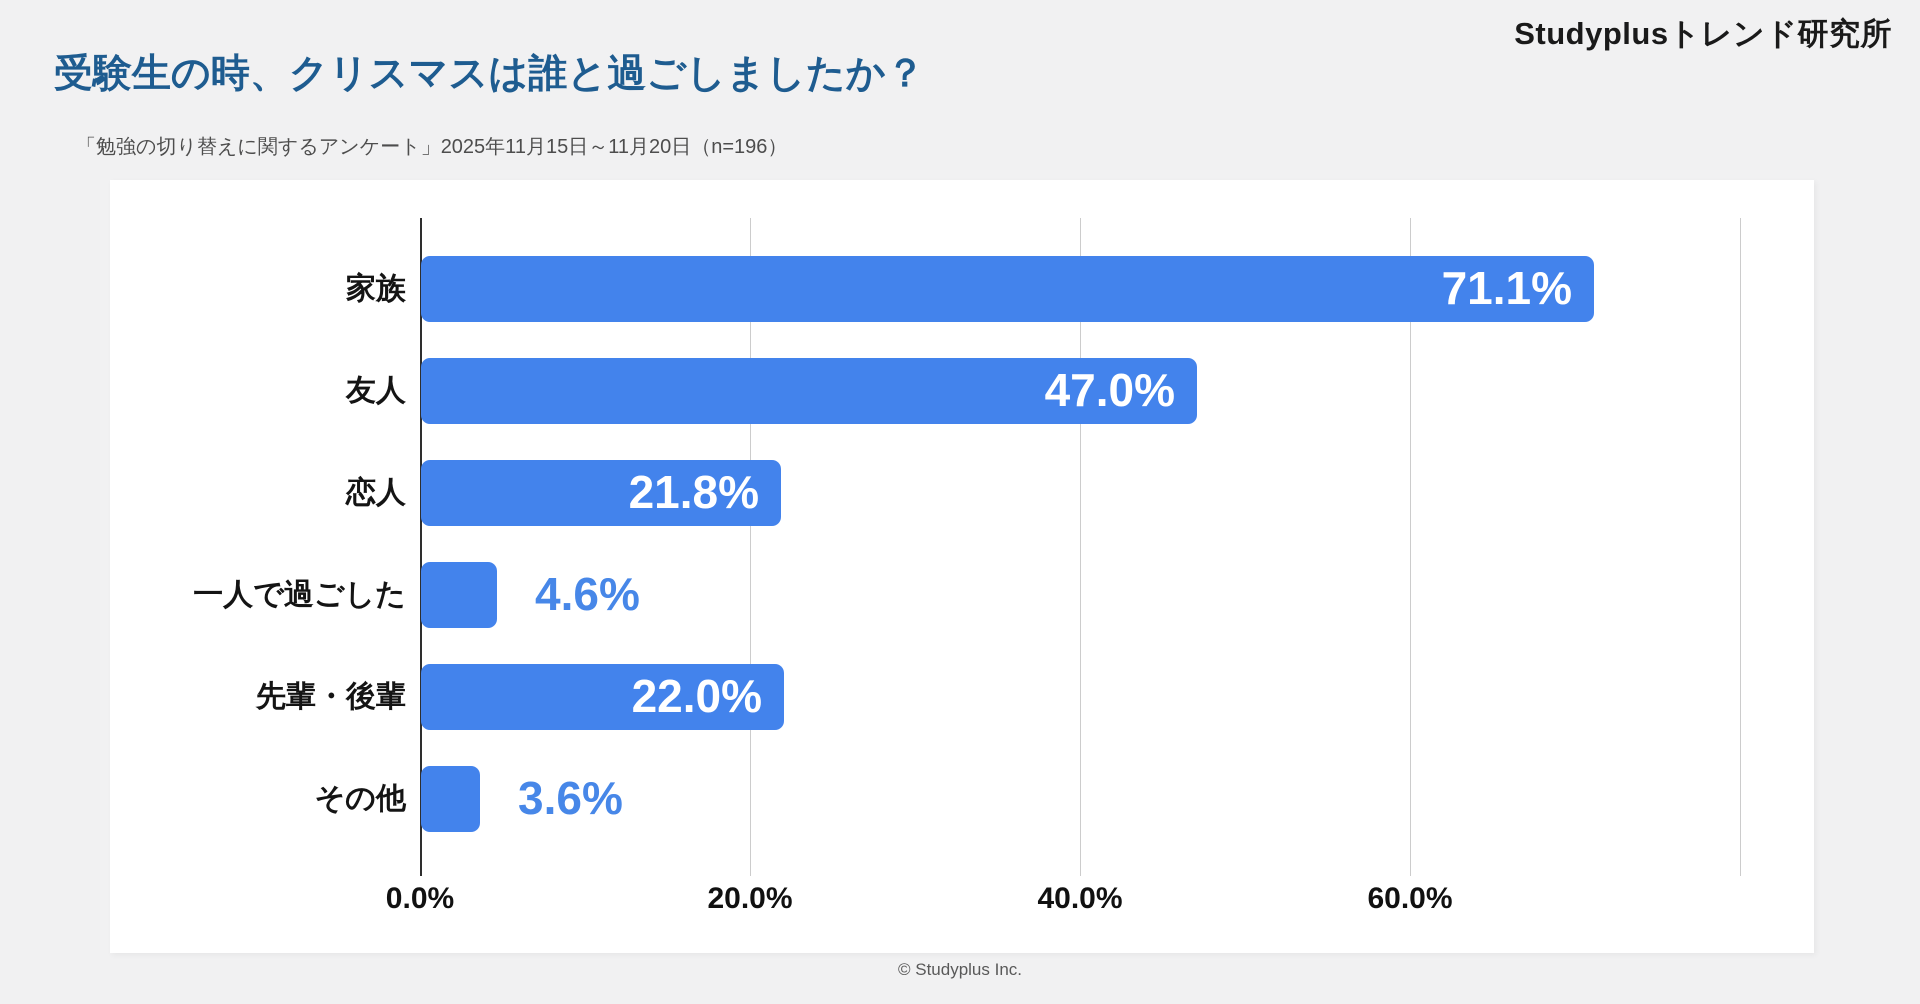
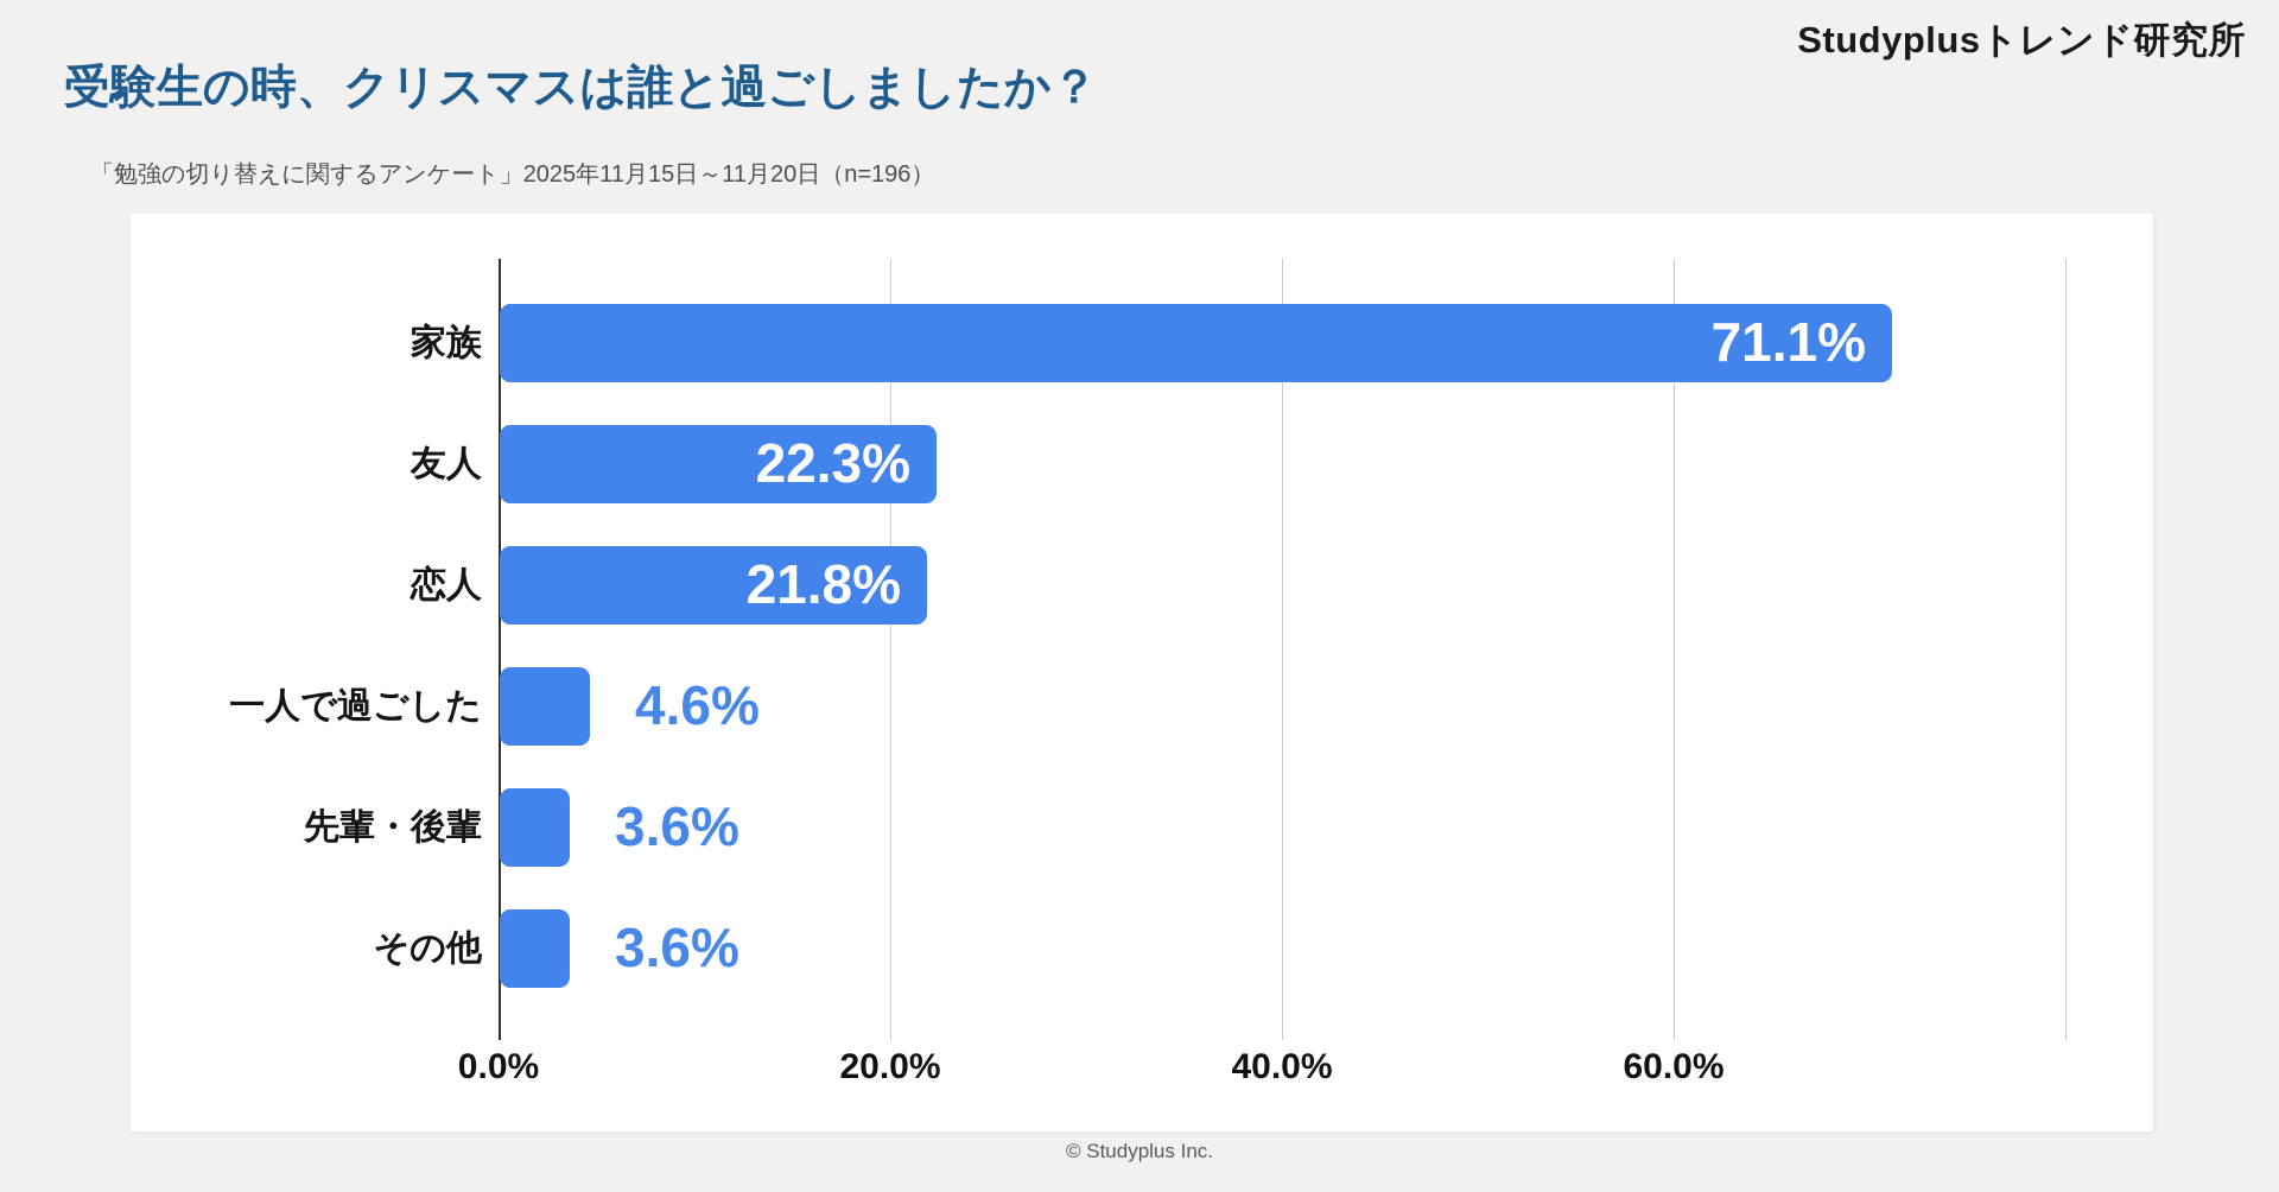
友人: 47.0% -> 22.3%
先輩・後輩: 22.0% -> 3.6%
